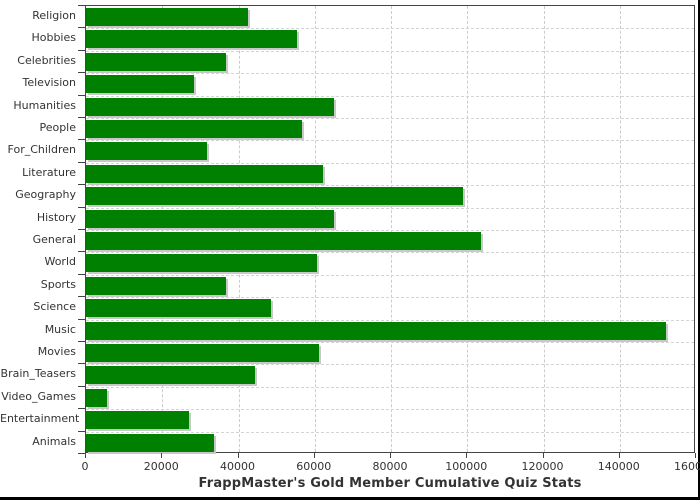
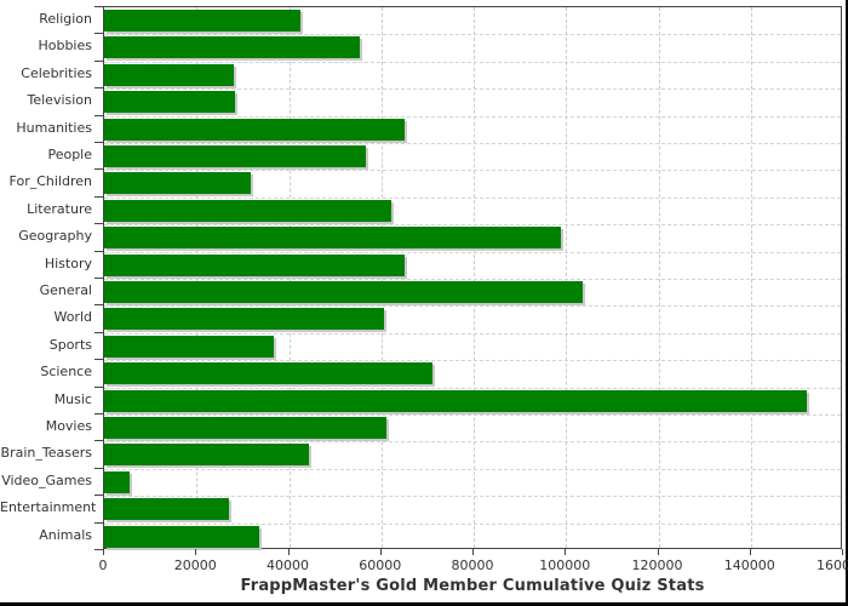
Celebrities: 37000 -> 28000
Science: 48000 -> 71000
